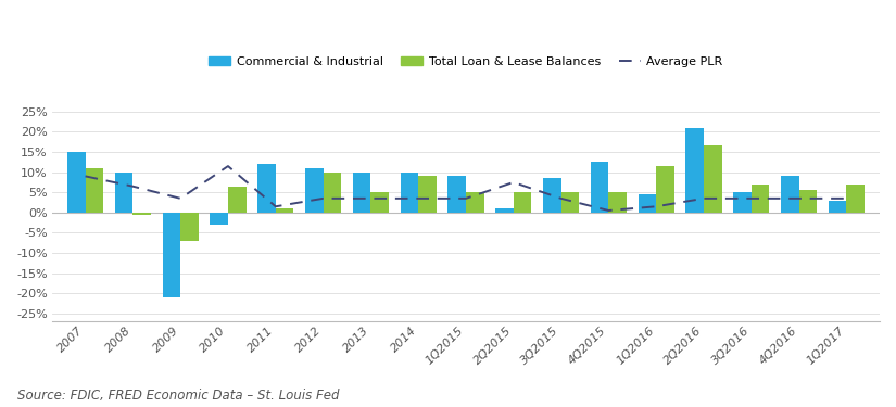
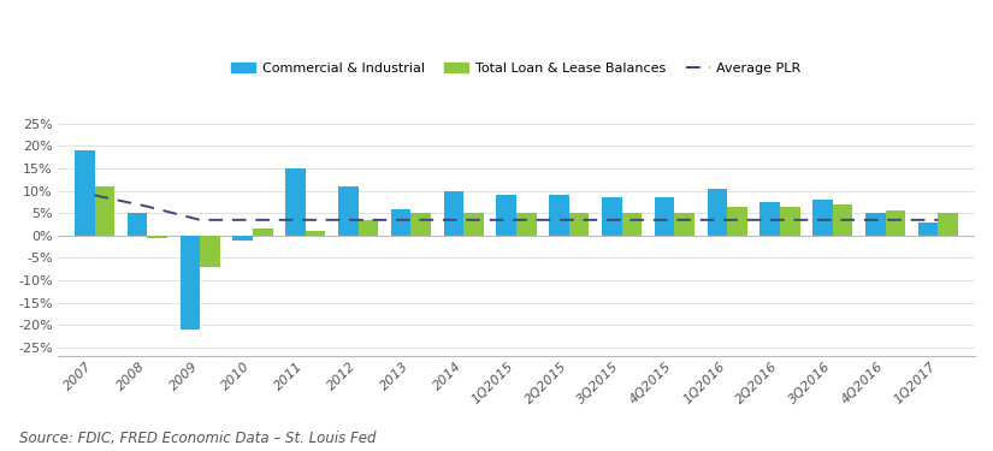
Commercial & Industrial/2007: 15.0% -> 19.0%
Commercial & Industrial/2008: 10.0% -> 5.0%
Commercial & Industrial/2010: -3.0% -> -1.0%
Average PLR/2010: 11.5% -> 3.5%
Total Loan & Lease Balances/2010: 6.5% -> 1.5%
Commercial & Industrial/2011: 12.0% -> 15.0%
Average PLR/2011: 1.5% -> 3.5%
Total Loan & Lease Balances/2012: 10.0% -> 3.5%
Commercial & Industrial/2013: 10.0% -> 6.0%
Total Loan & Lease Balances/2014: 9.0% -> 5.0%
Commercial & Industrial/2Q2015: 1.0% -> 9.0%
Average PLR/2Q2015: 7.5% -> 3.5%
Commercial & Industrial/4Q2015: 12.5% -> 8.5%
Average PLR/4Q2015: 0.5% -> 3.5%
Commercial & Industrial/1Q2016: 4.5% -> 10.5%
Average PLR/1Q2016: 1.5% -> 3.5%
Total Loan & Lease Balances/1Q2016: 11.5% -> 6.5%
Commercial & Industrial/2Q2016: 21.0% -> 7.5%
Total Loan & Lease Balances/2Q2016: 16.5% -> 6.5%
Commercial & Industrial/3Q2016: 5.0% -> 8.0%
Commercial & Industrial/4Q2016: 9.0% -> 5.0%
Total Loan & Lease Balances/1Q2017: 7.0% -> 5.0%
